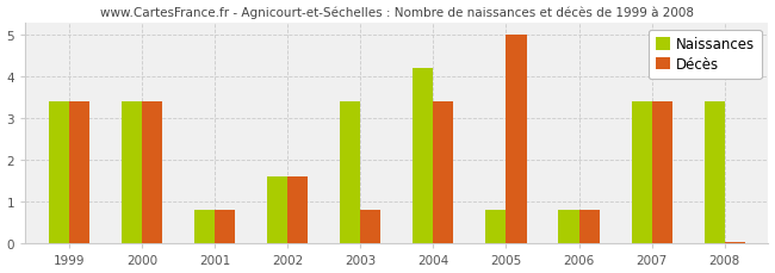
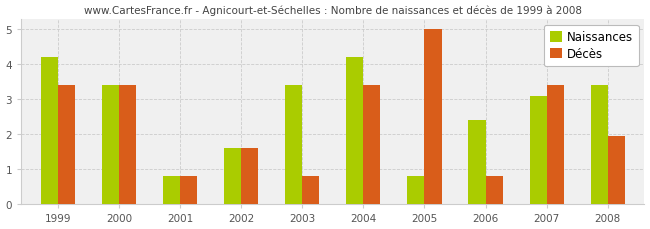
Naissances/1999: 3.4 -> 4.2
Naissances/2006: 0.8 -> 2.4
Naissances/2007: 3.4 -> 3.1
Décès/2008: 0.05 -> 1.95
